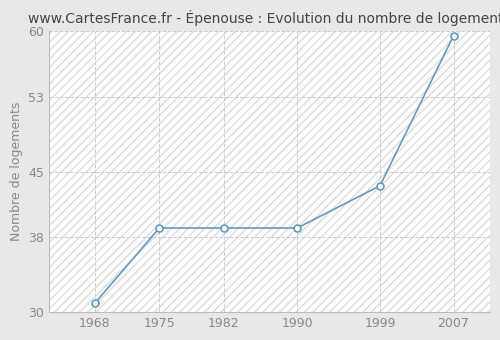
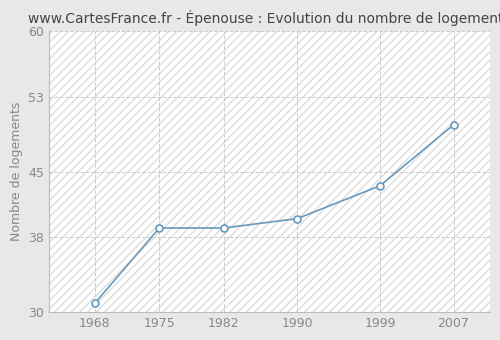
1990: 39.0 -> 40.0
2007: 59.5 -> 50.0
